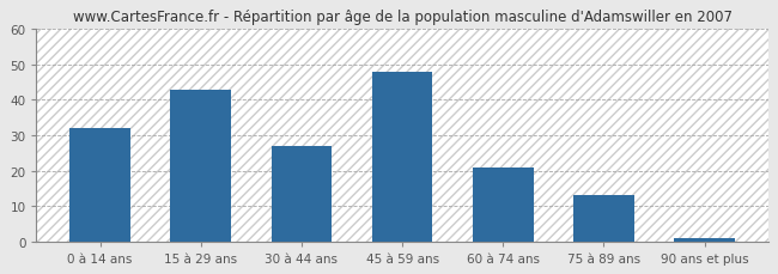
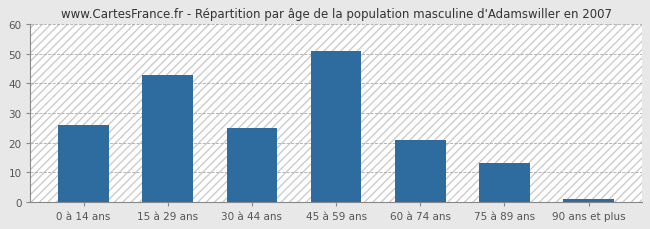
0 à 14 ans: 32 -> 26
30 à 44 ans: 27 -> 25
45 à 59 ans: 48 -> 51
